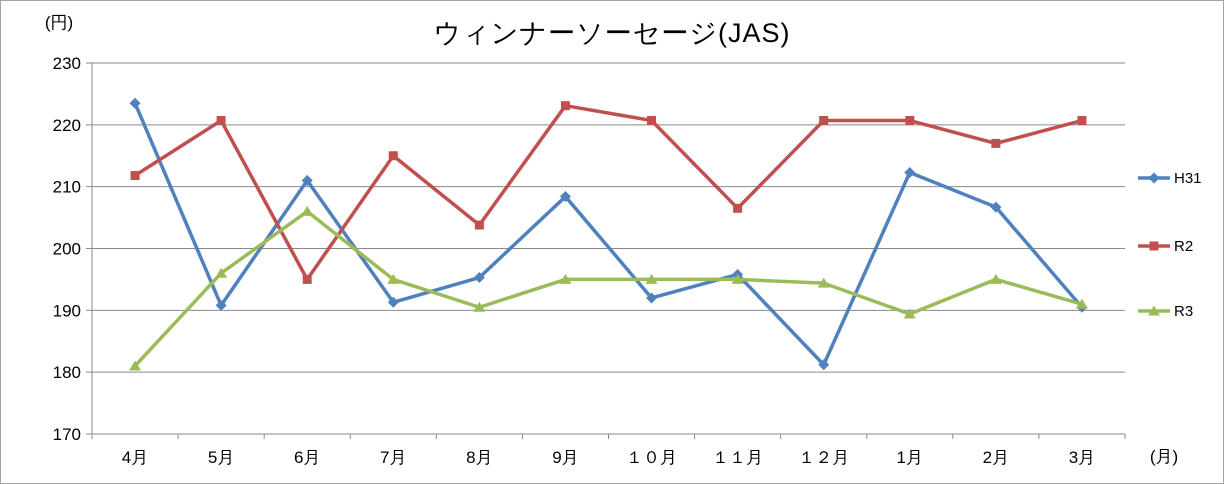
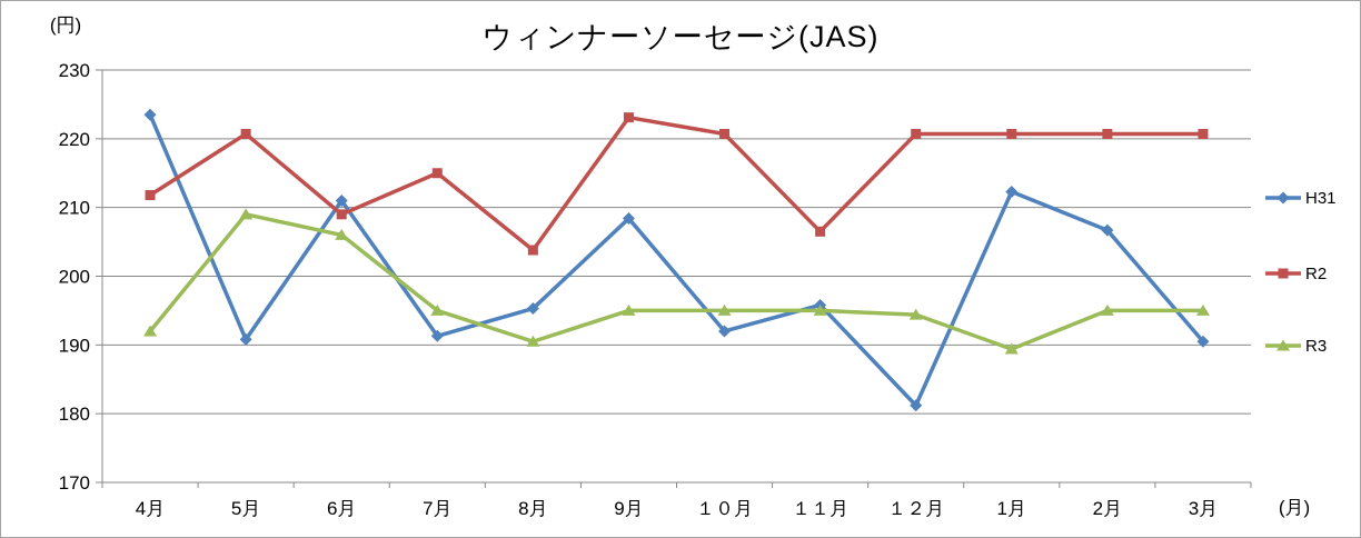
R3/4月: 181 -> 192
R3/5月: 196 -> 209
R2/6月: 195 -> 209
R2/2月: 217 -> 221
R3/3月: 191 -> 195
